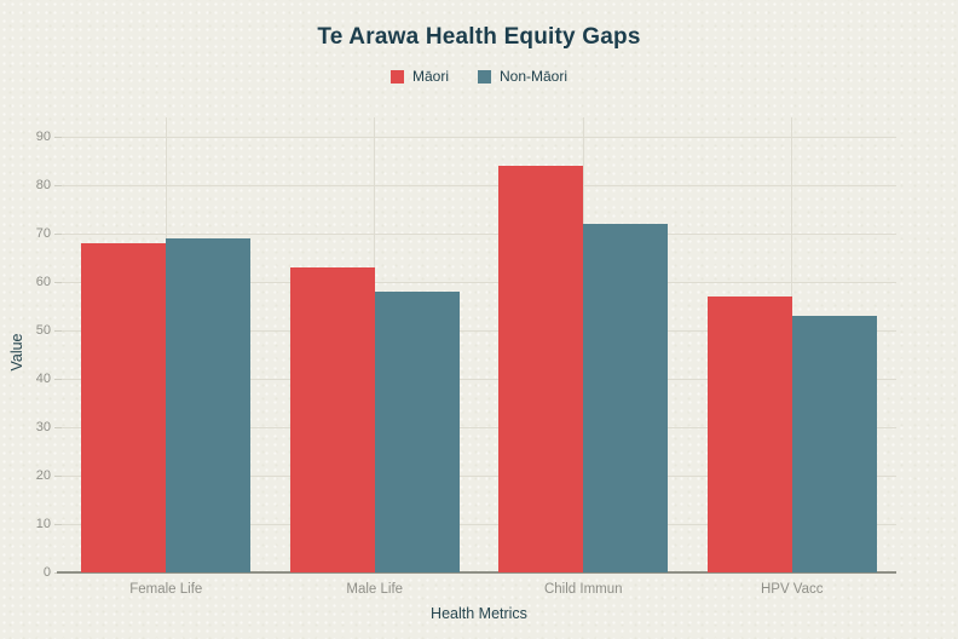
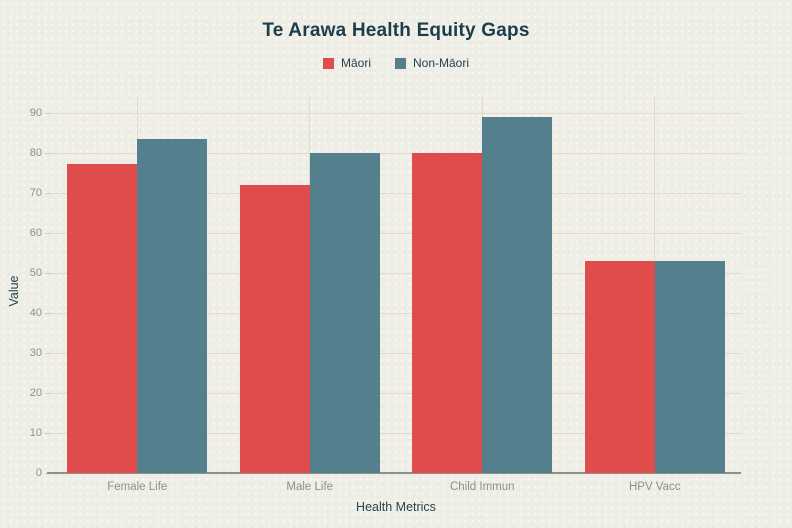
Māori/Female Life: 68 -> 77
Non-Māori/Female Life: 69 -> 84
Māori/Male Life: 63 -> 72
Non-Māori/Male Life: 58 -> 80
Māori/Child Immun: 84 -> 80
Non-Māori/Child Immun: 72 -> 89
Māori/HPV Vacc: 57 -> 53
